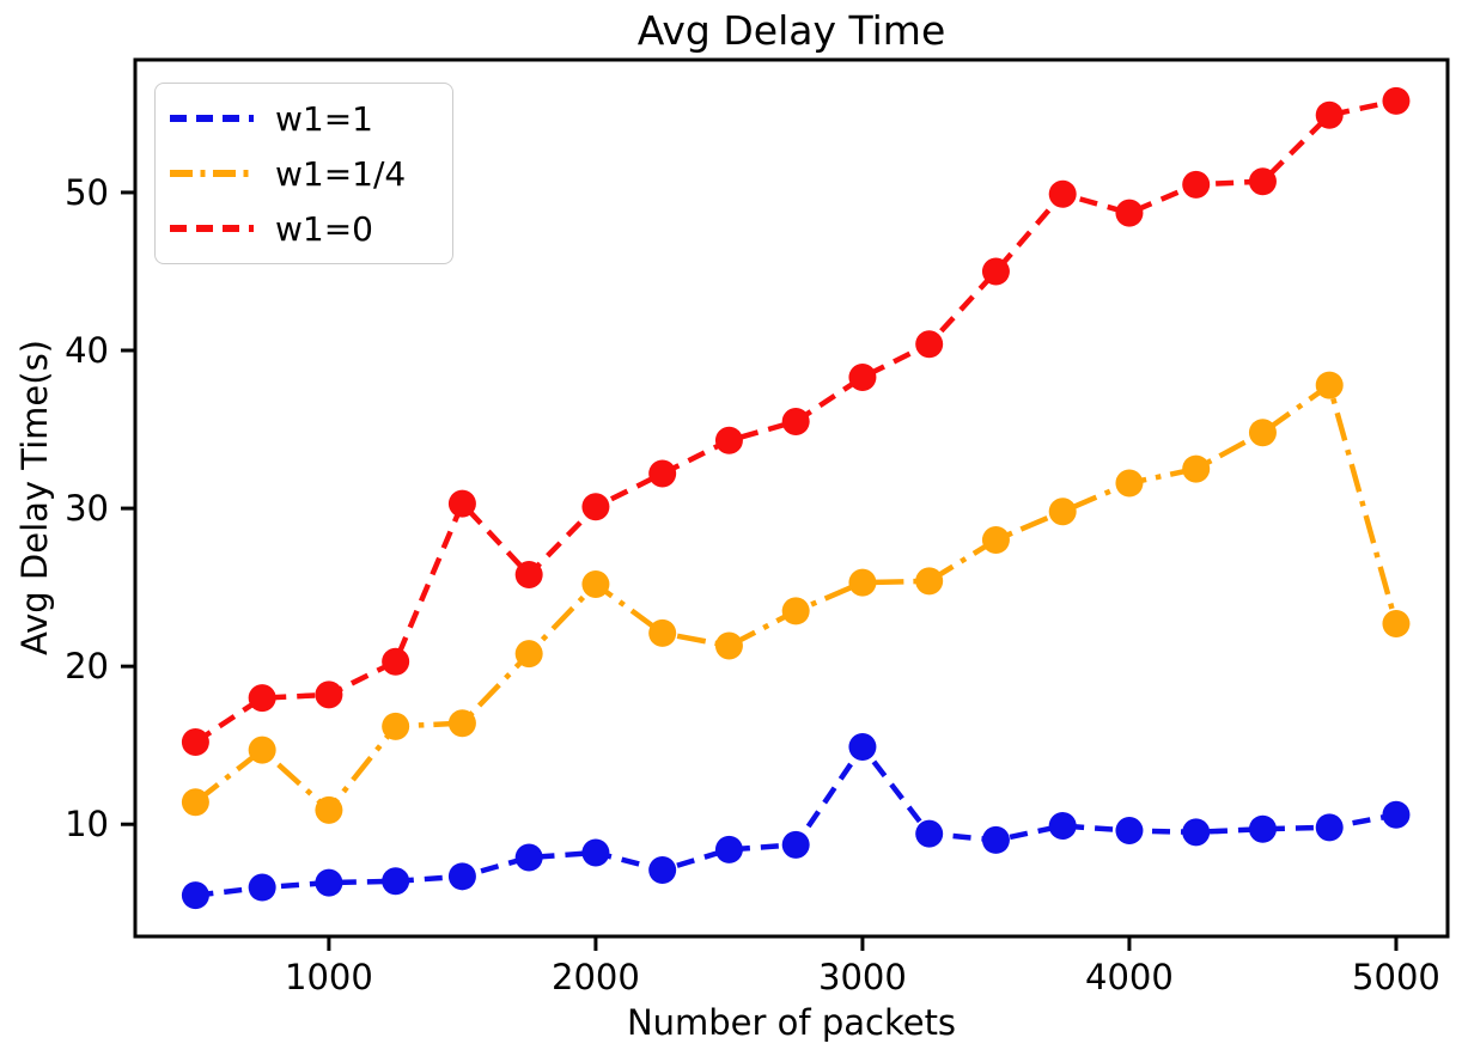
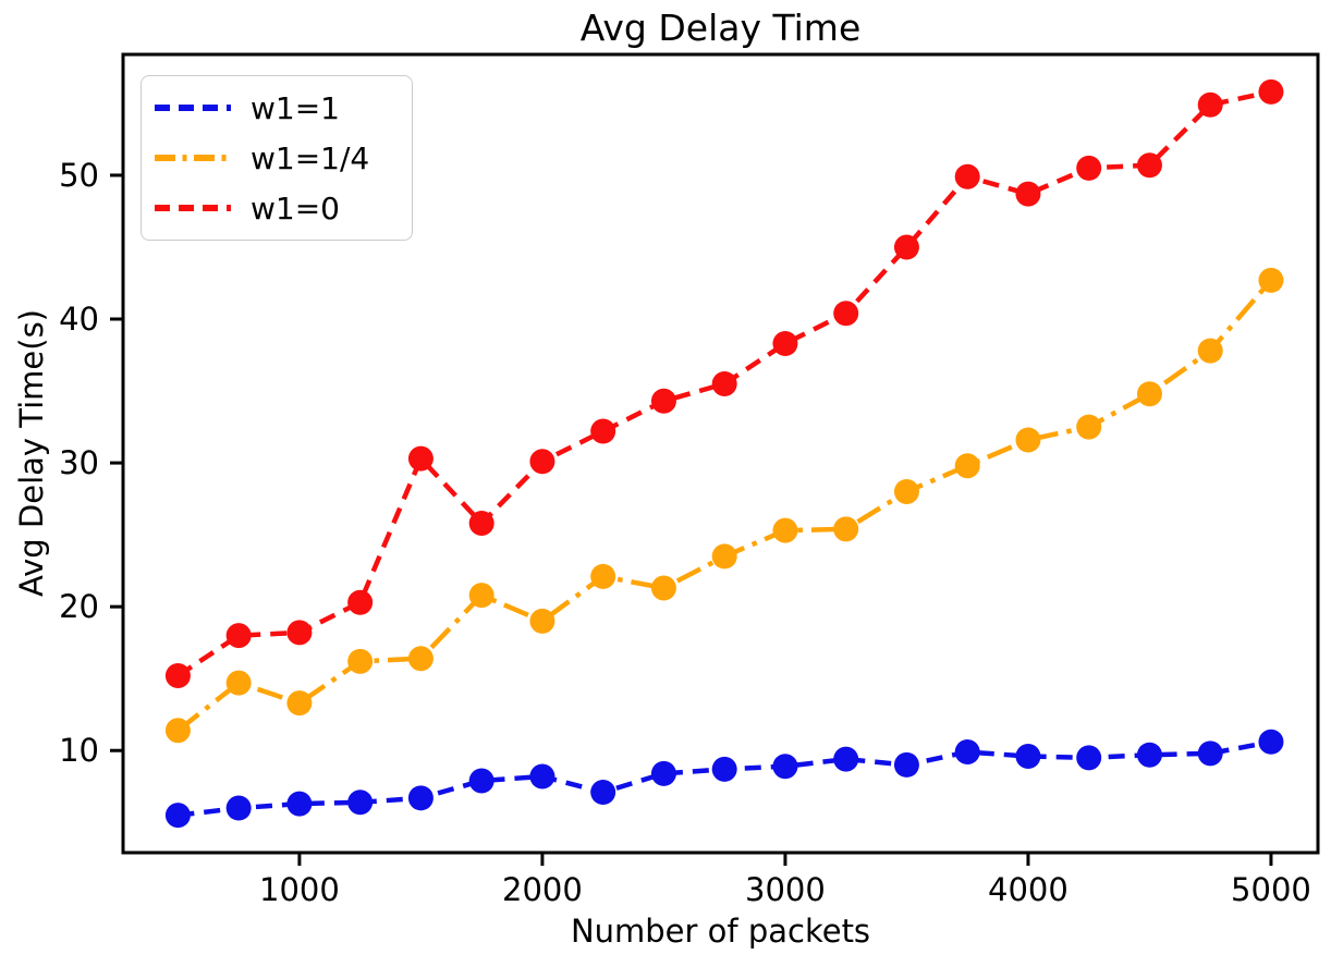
w1=1/4/1000: 10.9 -> 13.3
w1=1/4/2000: 25.2 -> 19.0
w1=1/3000: 14.9 -> 8.9
w1=1/4/5000: 22.7 -> 42.7
